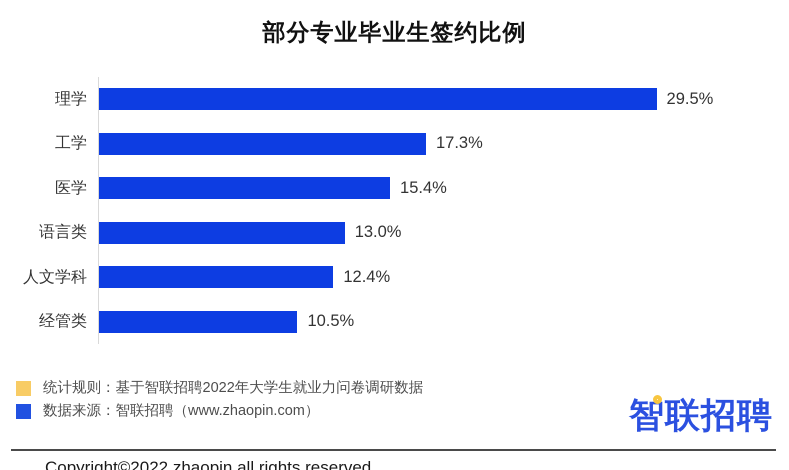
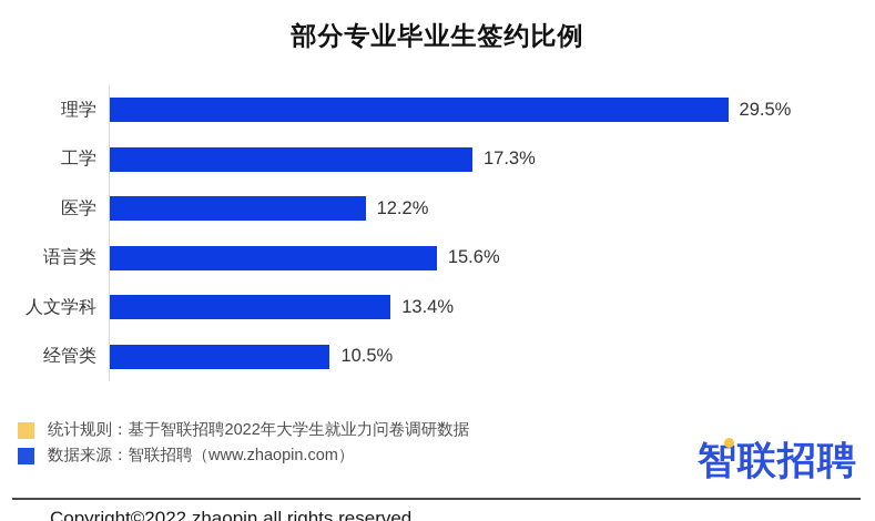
医学: 15.4% -> 12.2%
语言类: 13.0% -> 15.6%
人文学科: 12.4% -> 13.4%
